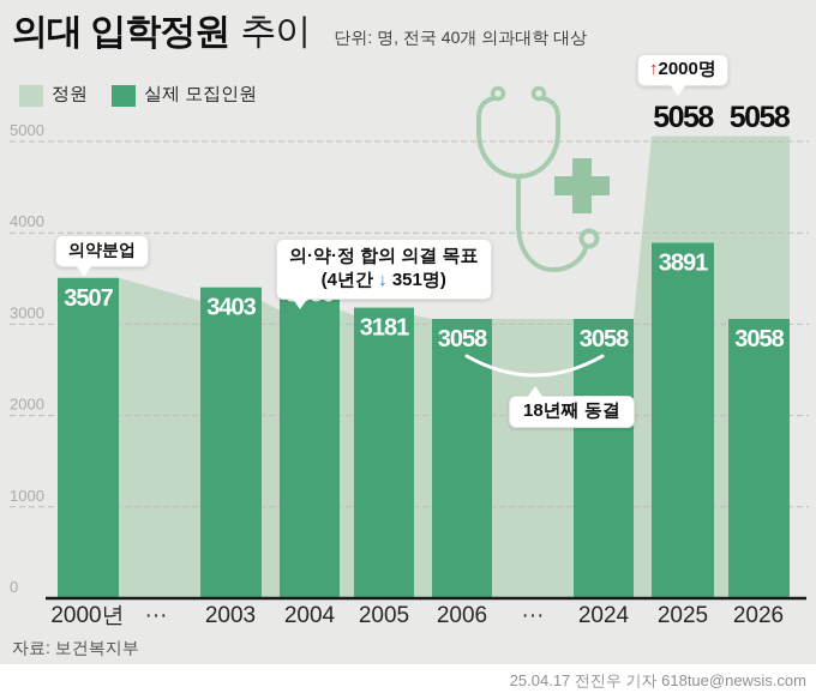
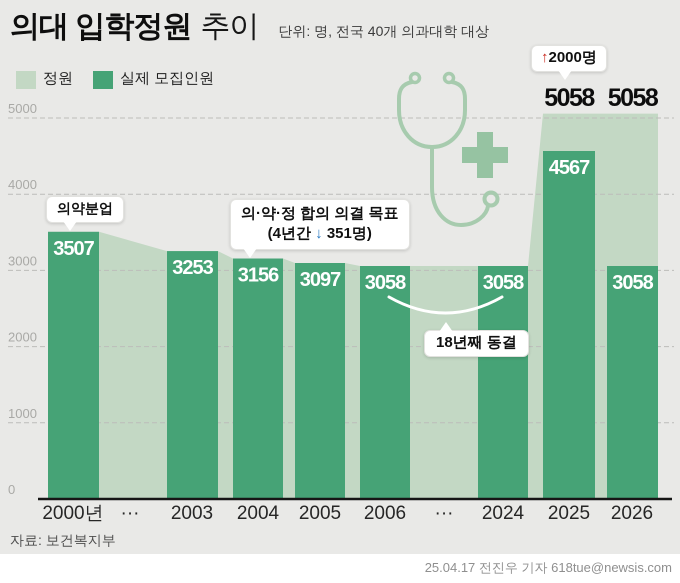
실제 모집인원/2003: 3403 -> 3253
실제 모집인원/2004: 3550 -> 3156
실제 모집인원/2005: 3181 -> 3097
실제 모집인원/2025: 3891 -> 4567
